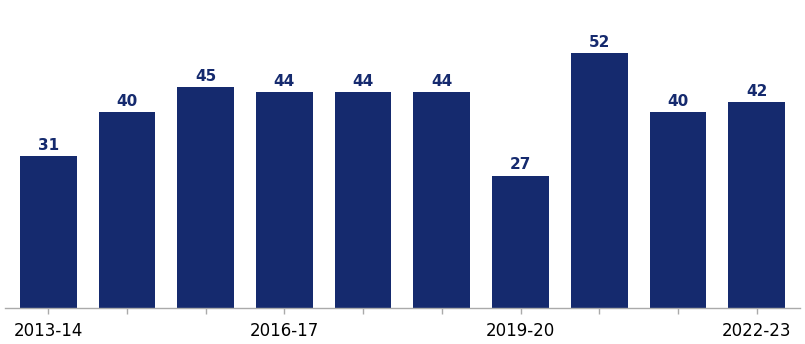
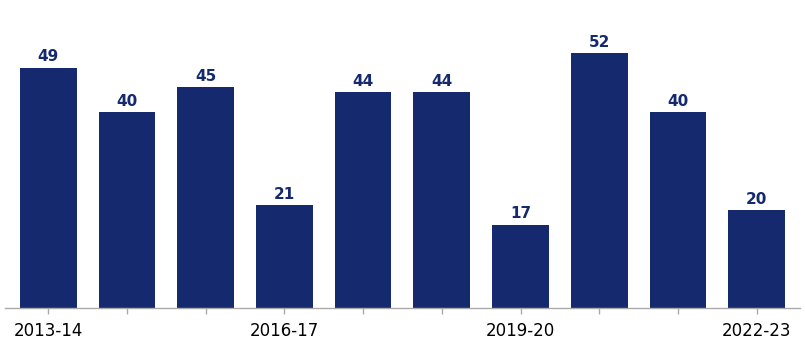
2013-14: 31 -> 49
2016-17: 44 -> 21
2019-20: 27 -> 17
2022-23: 42 -> 20
